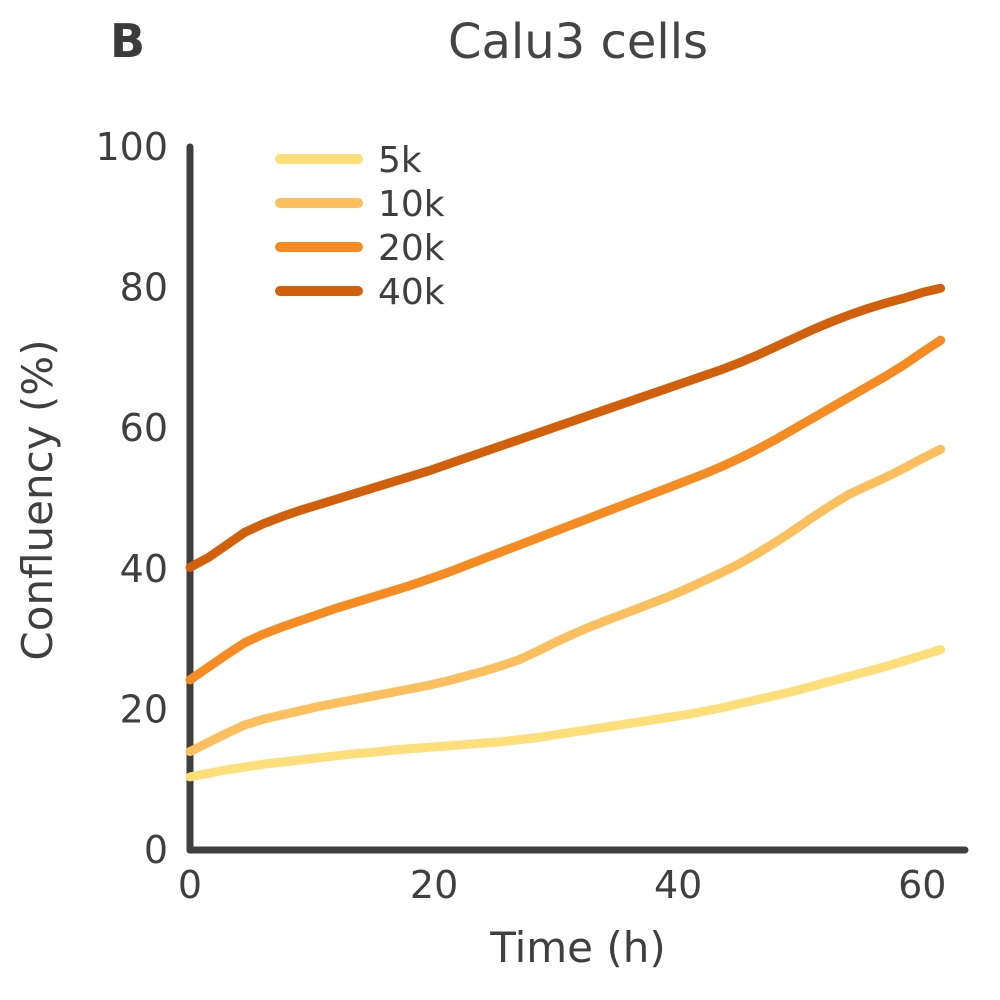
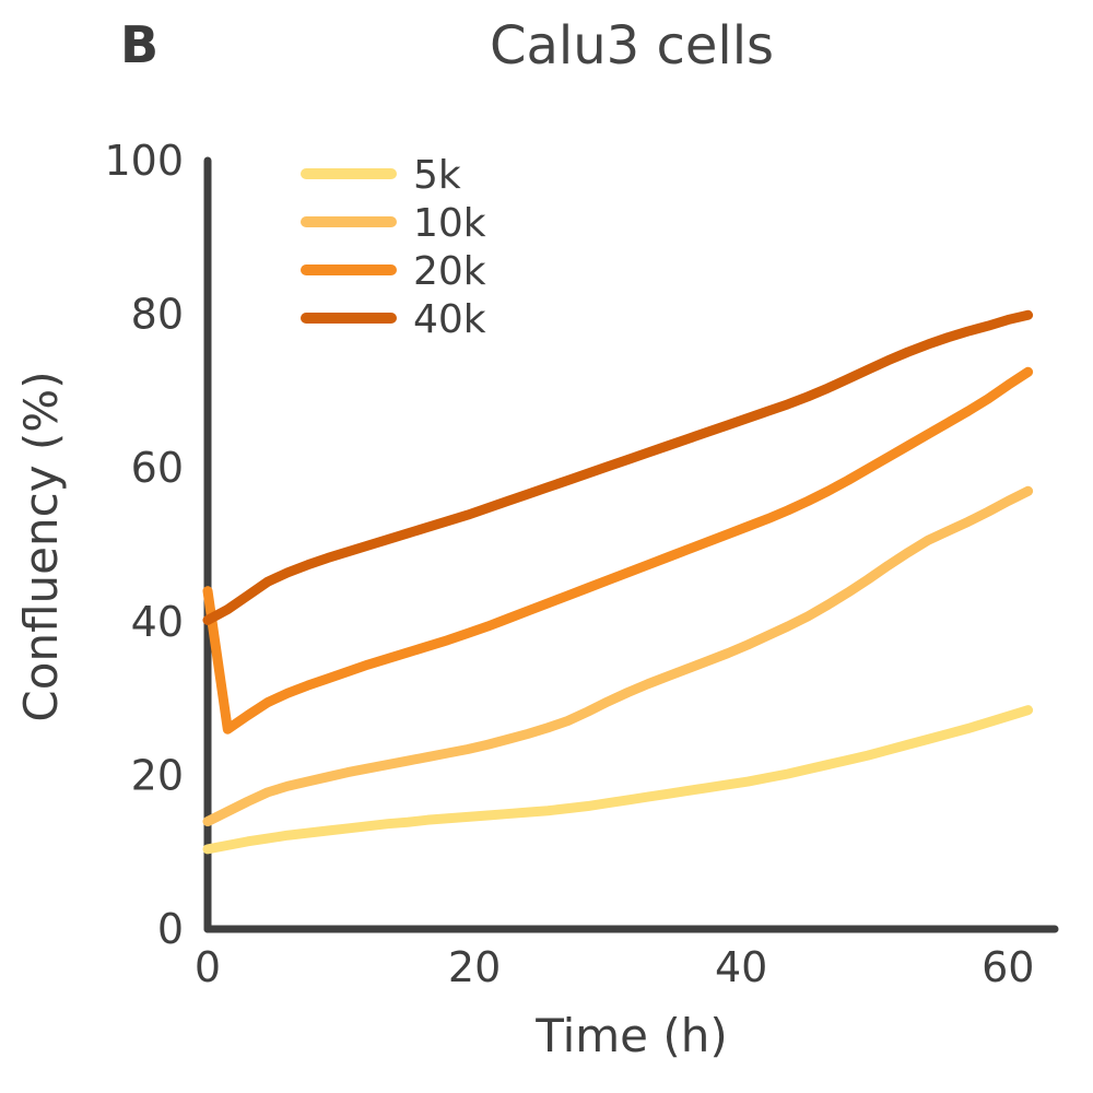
20k/0: 24 -> 44
